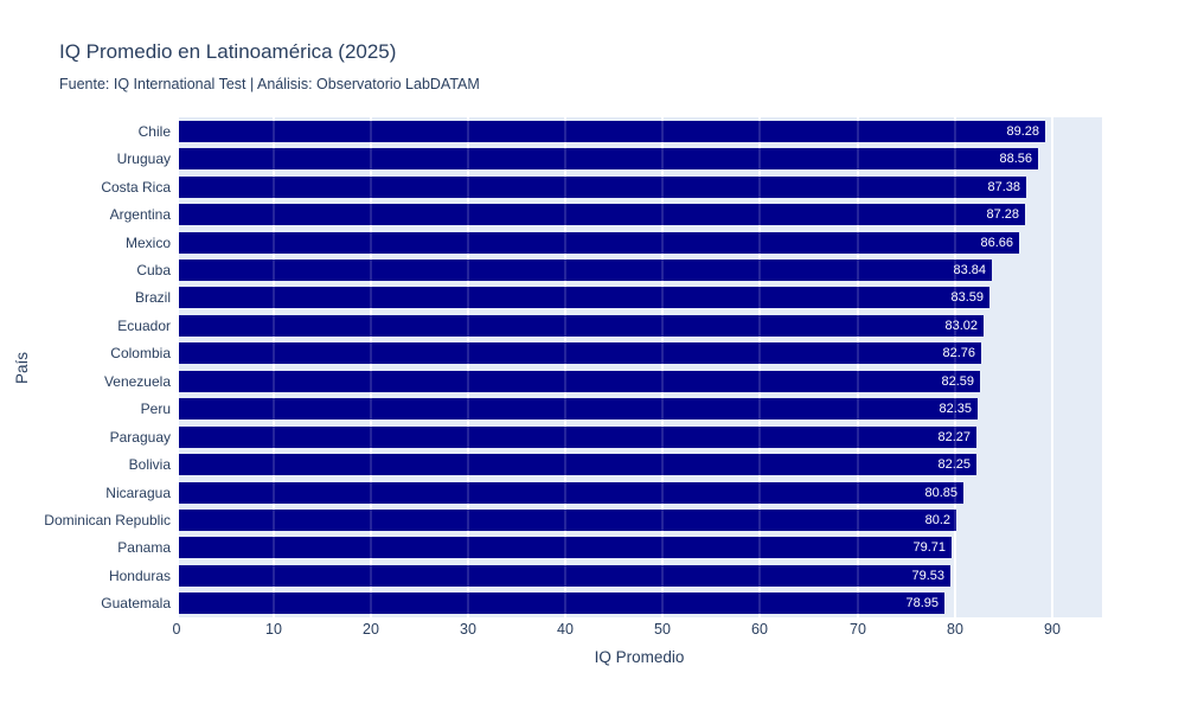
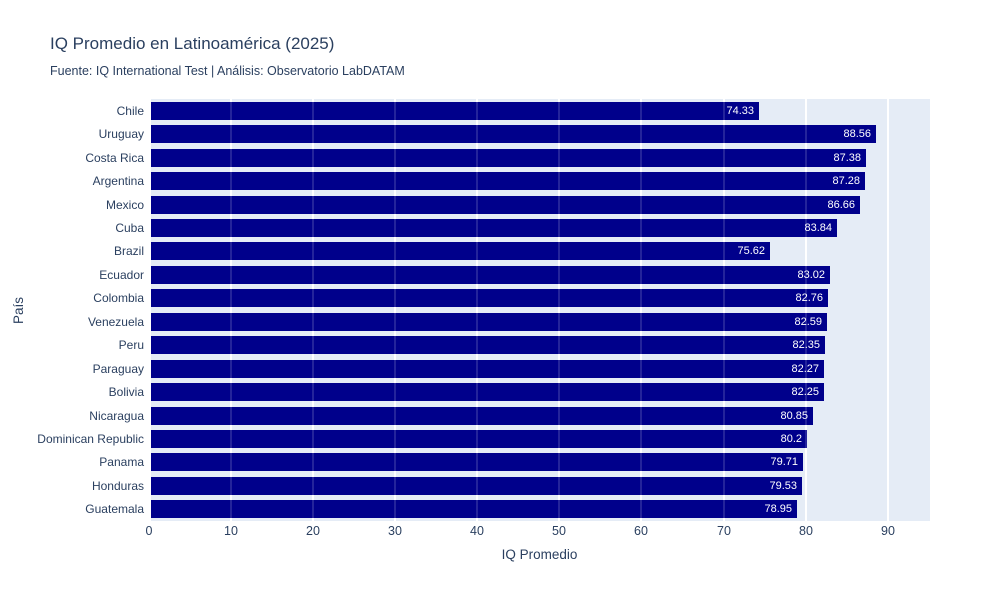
Chile: 89.28 -> 74.33
Brazil: 83.59 -> 75.62
